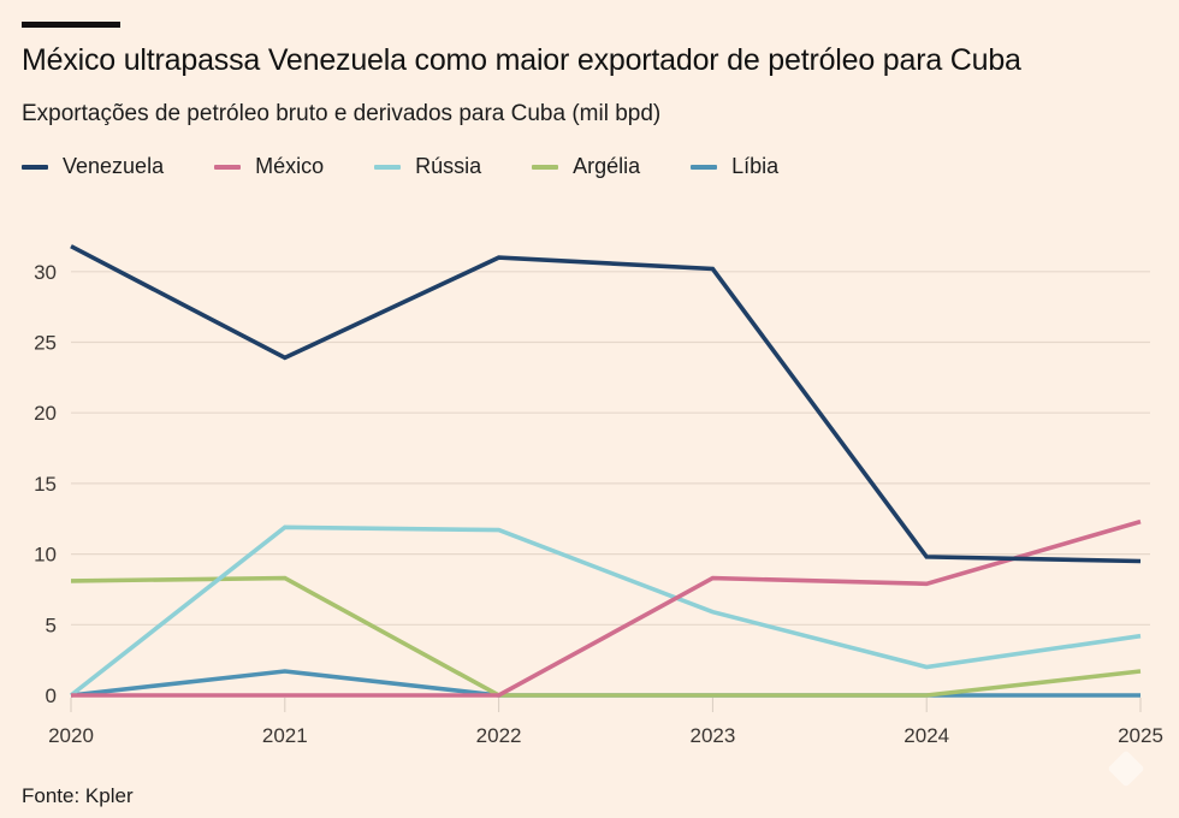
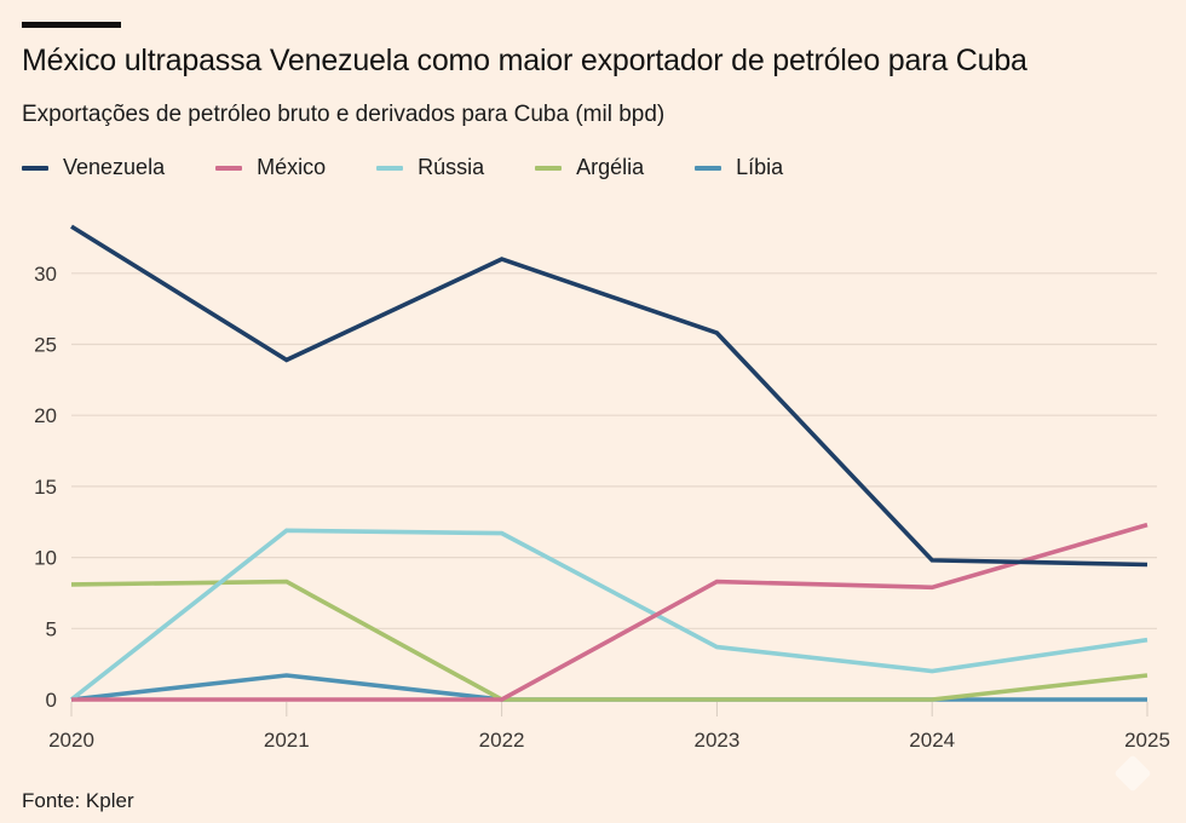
Venezuela/2020: 31.8 -> 33.3
Venezuela/2023: 30.2 -> 25.8
Rússia/2023: 5.9 -> 3.7
